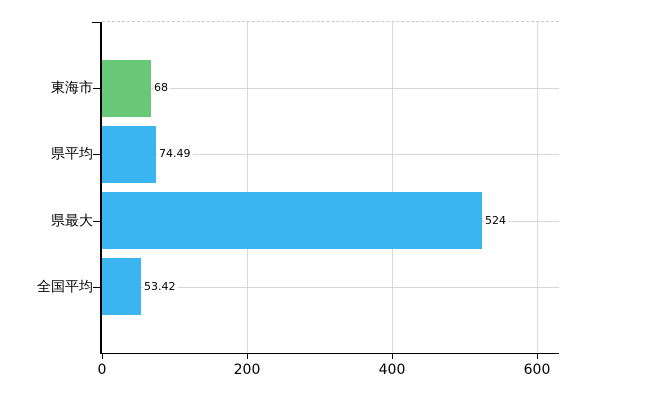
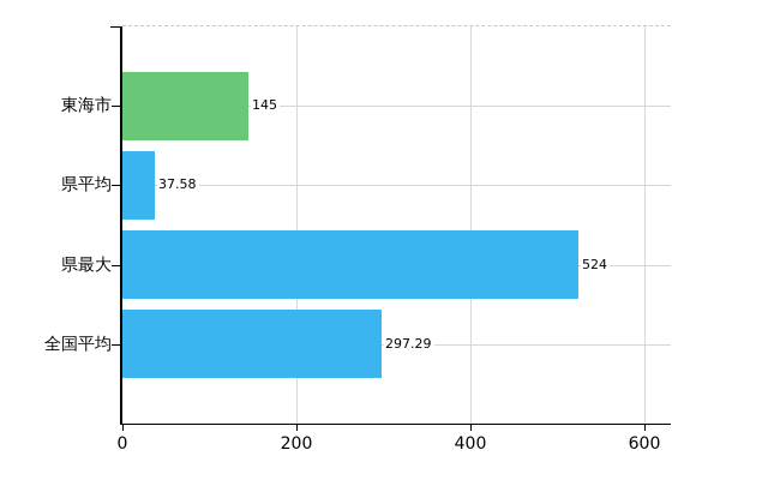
東海市: 68 -> 145
県平均: 74.49 -> 37.58
全国平均: 53.42 -> 297.29
